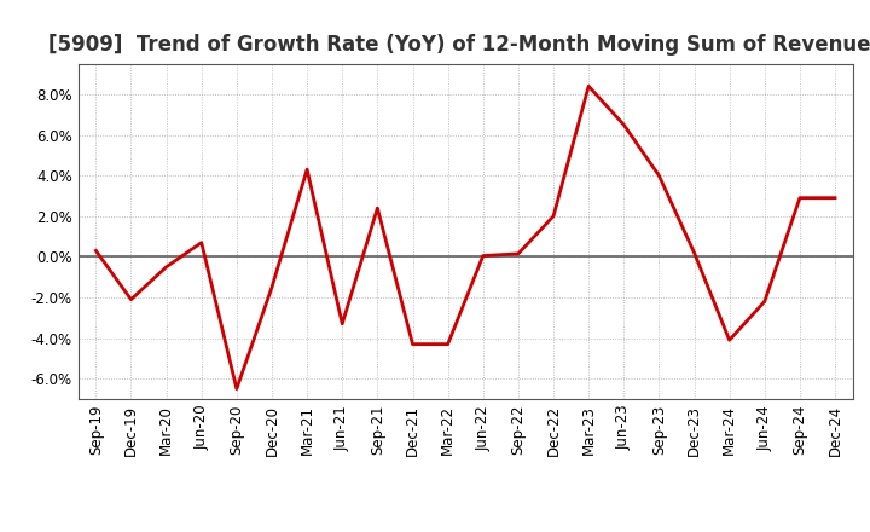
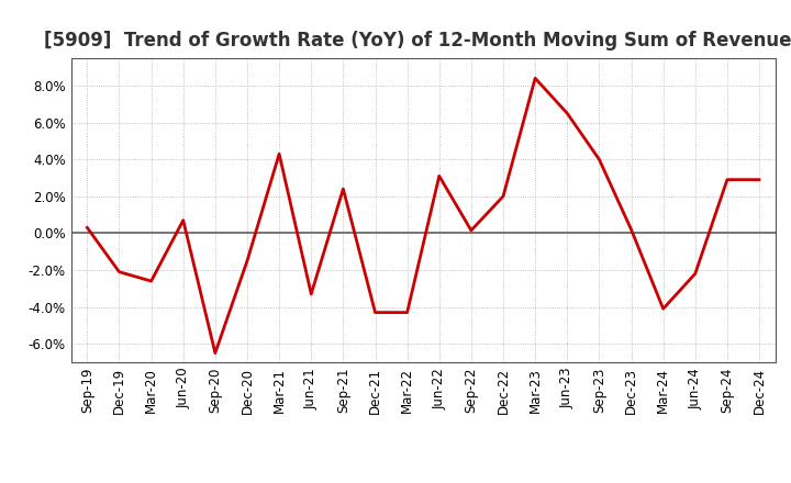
Mar-20: -0.5% -> -2.6%
Jun-22: 0.1% -> 3.1%
